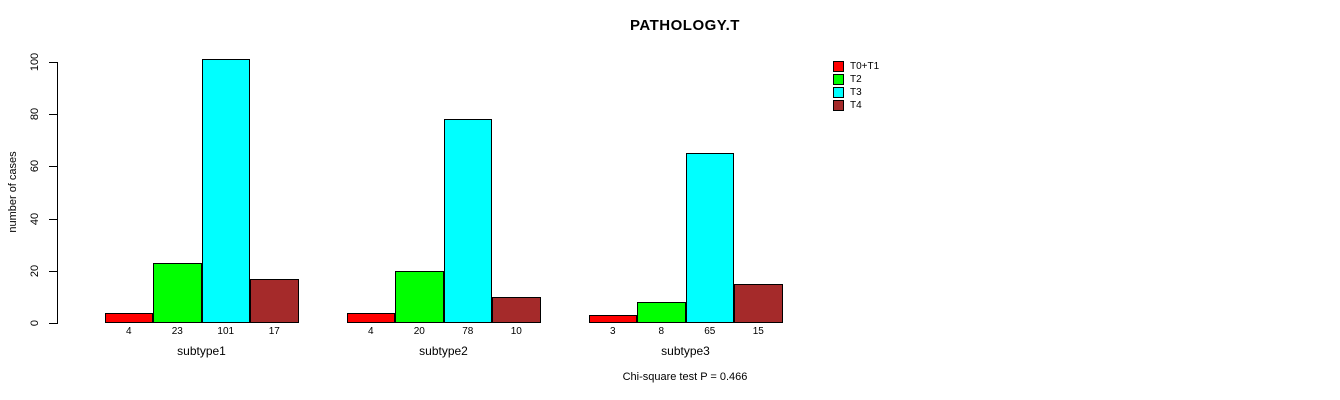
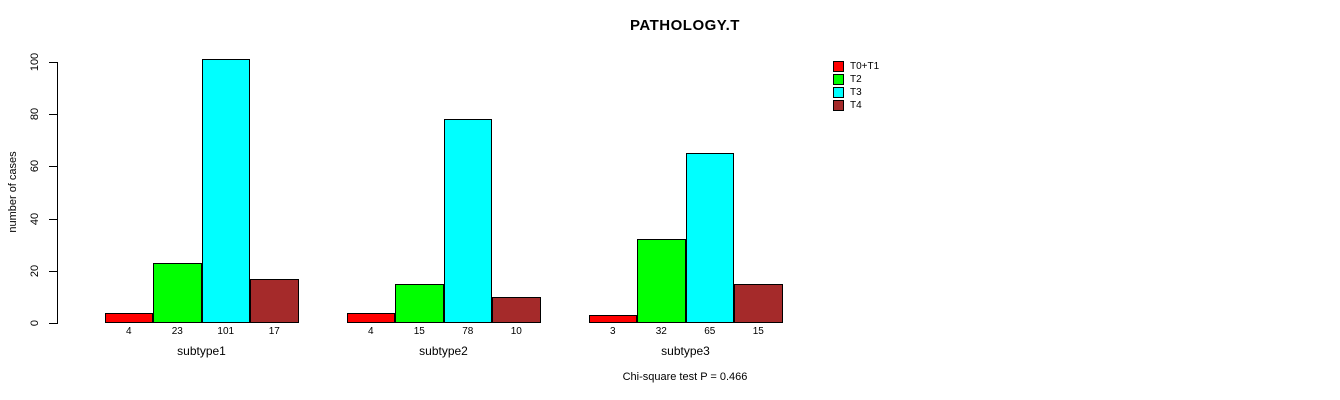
T2/subtype2: 20 -> 15
T2/subtype3: 8 -> 32
